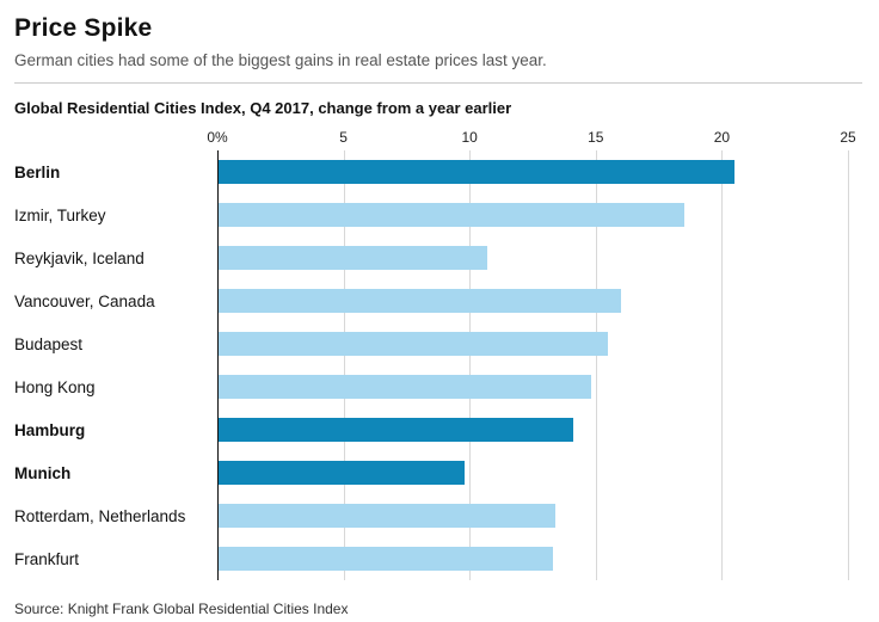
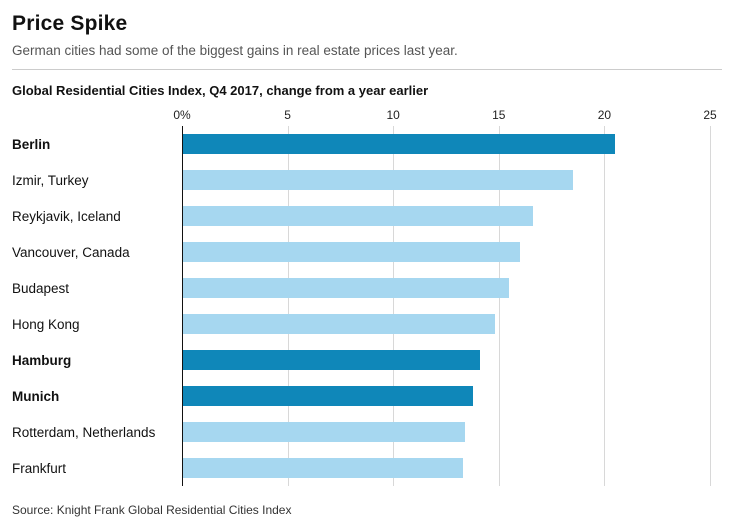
Reykjavik, Iceland: 10.7 -> 16.6
Munich: 9.8 -> 13.8
